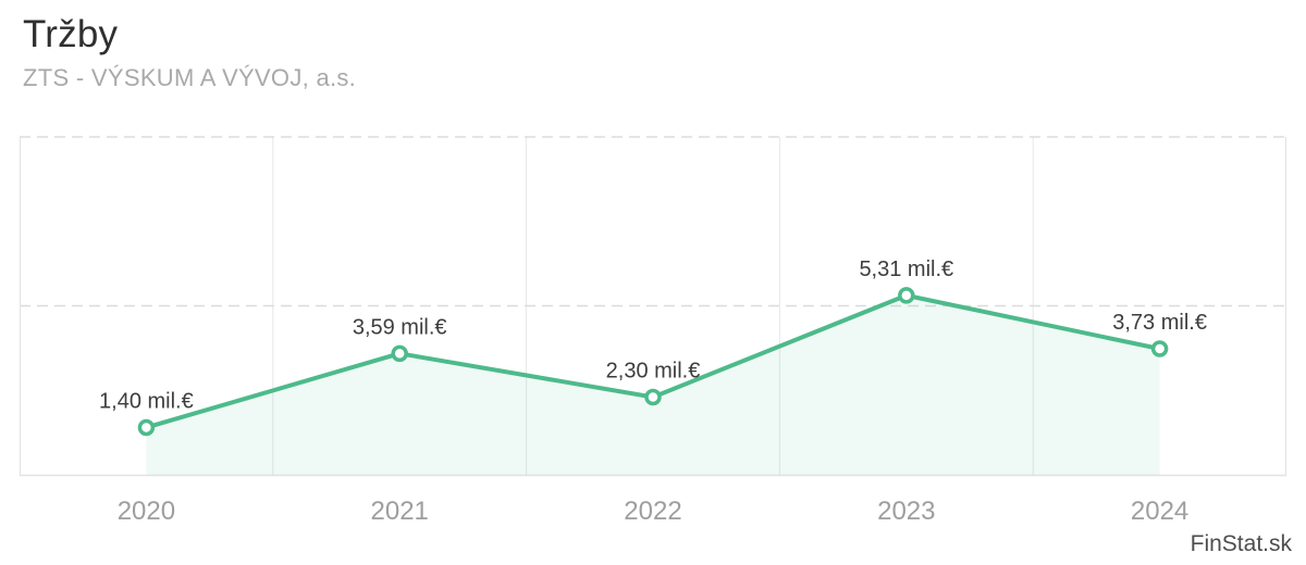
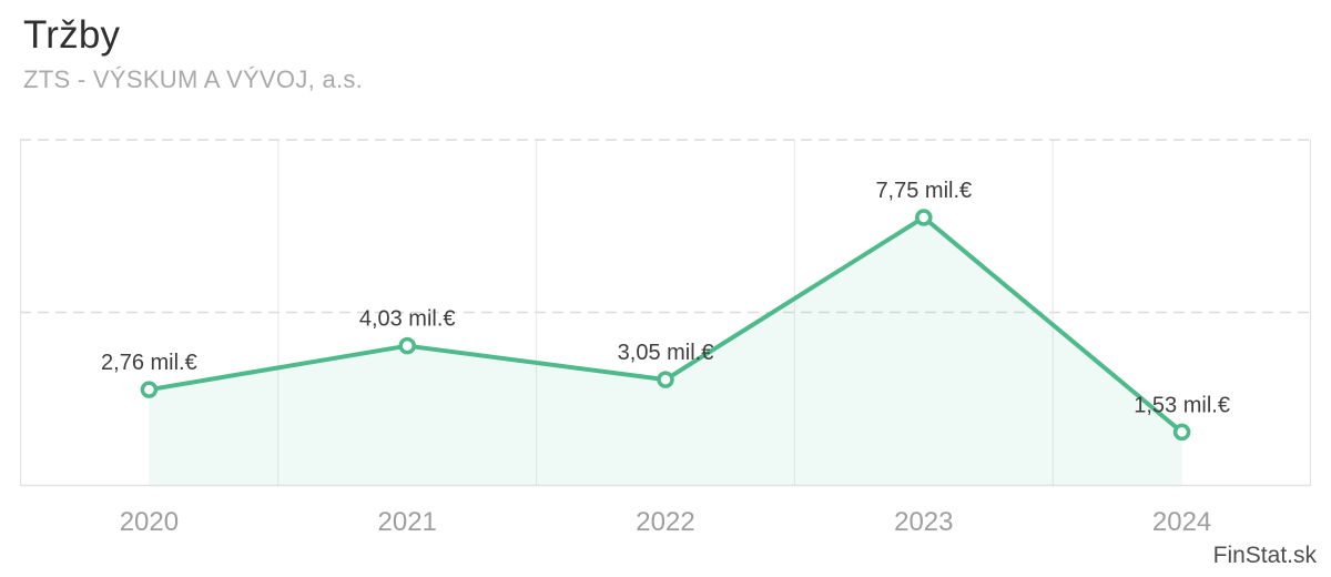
2020: 1,40 -> 2,76
2021: 3,59 -> 4,03
2022: 2,30 -> 3,05
2023: 5,31 -> 7,75
2024: 3,73 -> 1,53
